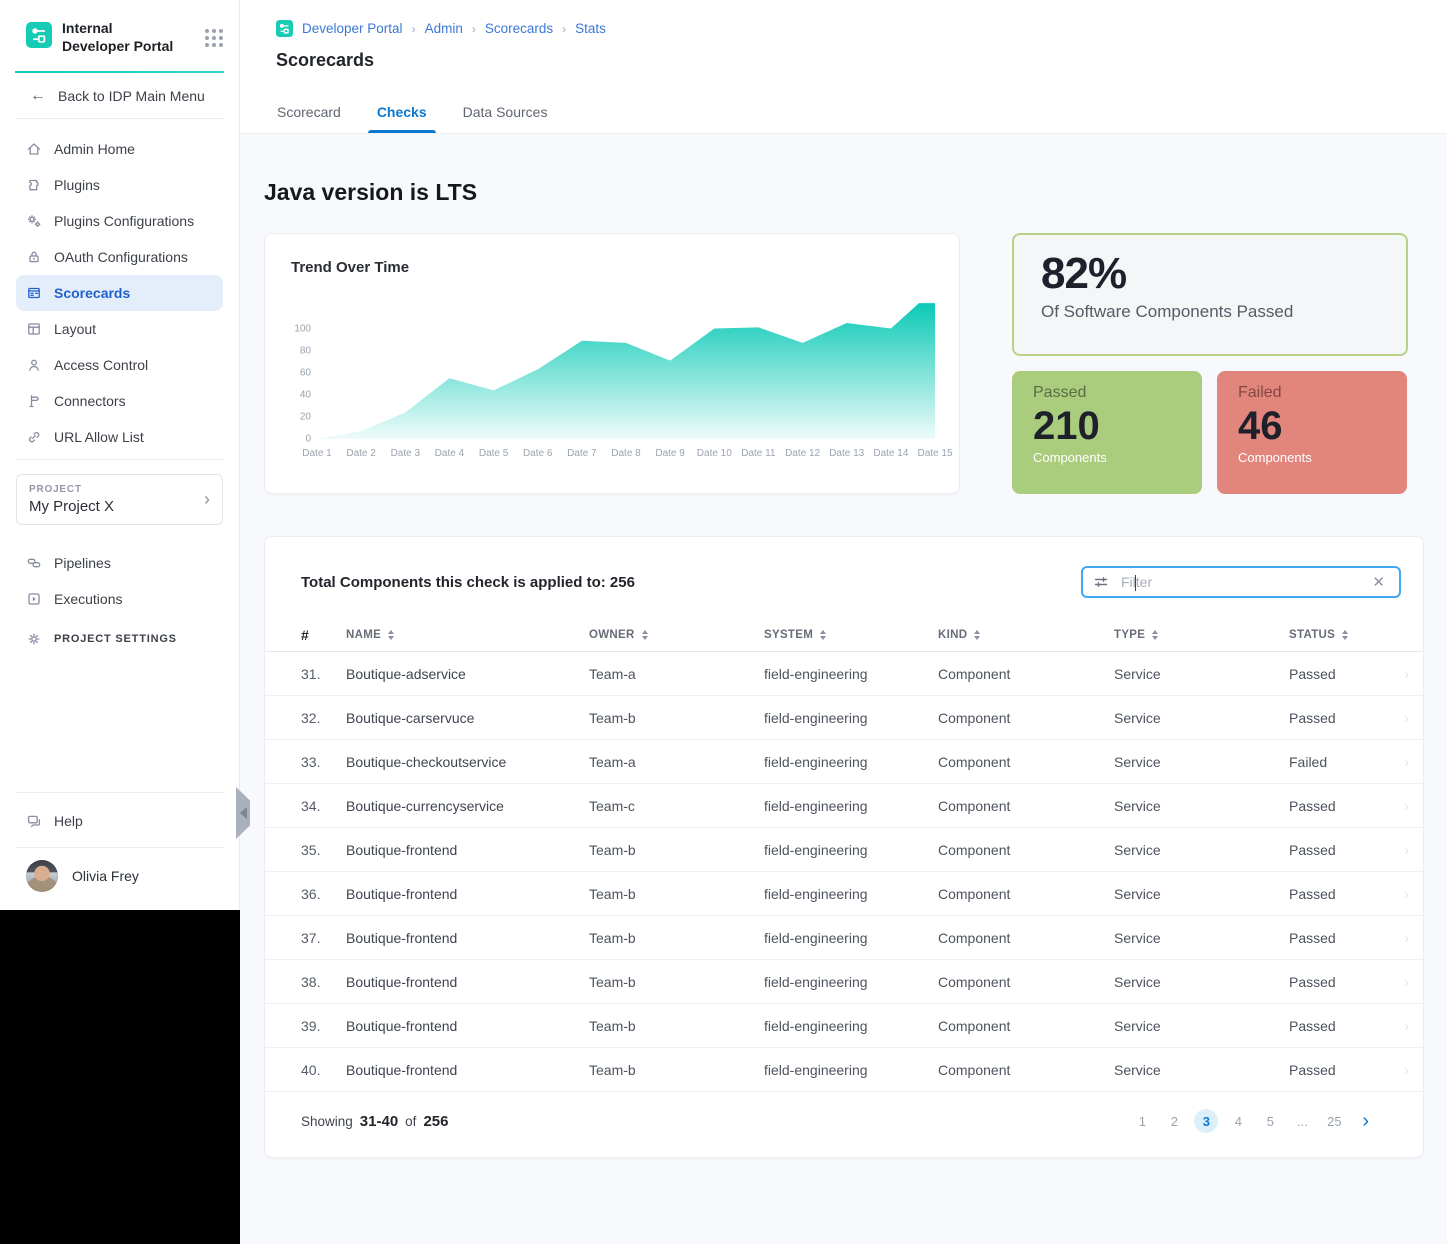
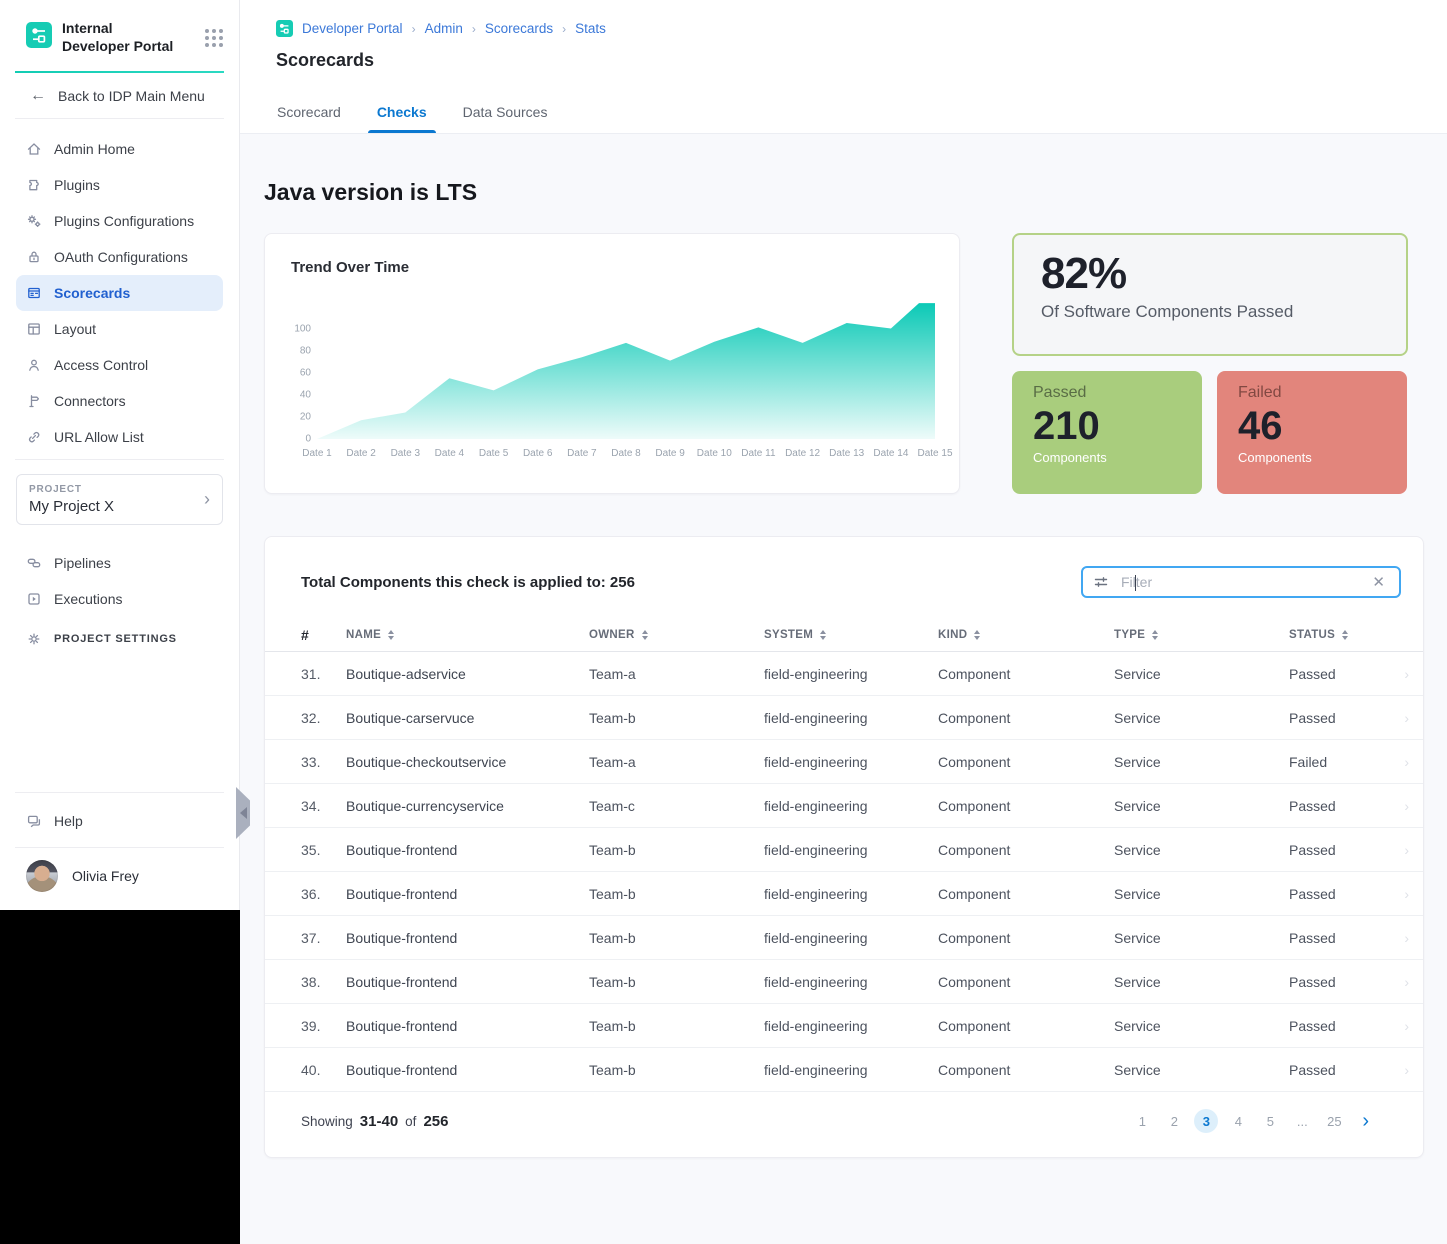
Date 2: 7 -> 17
Date 7: 89 -> 74
Date 10: 100 -> 88
